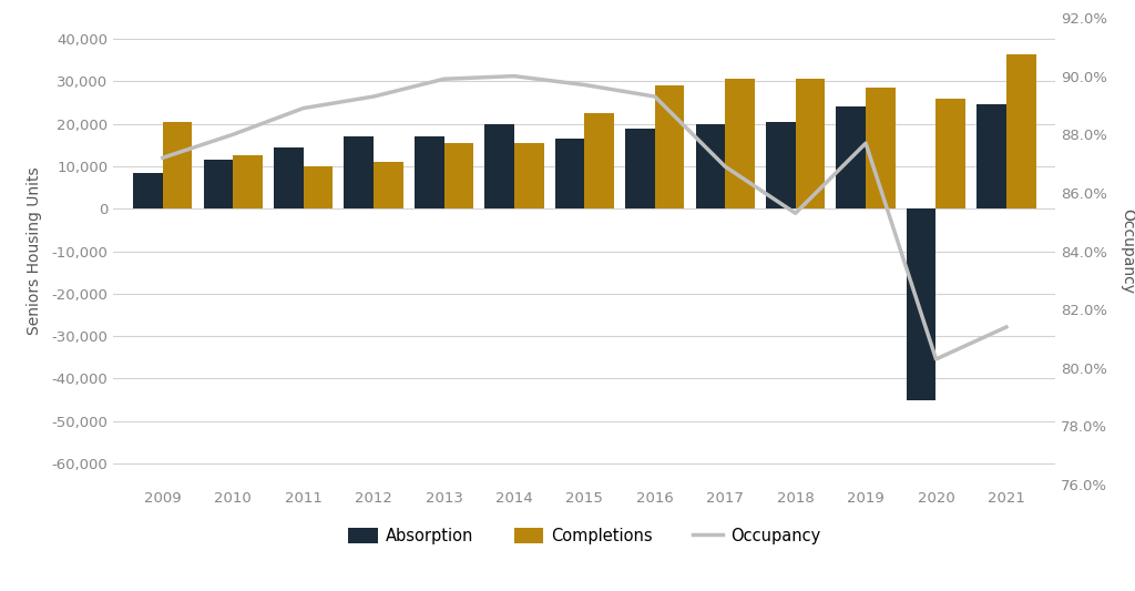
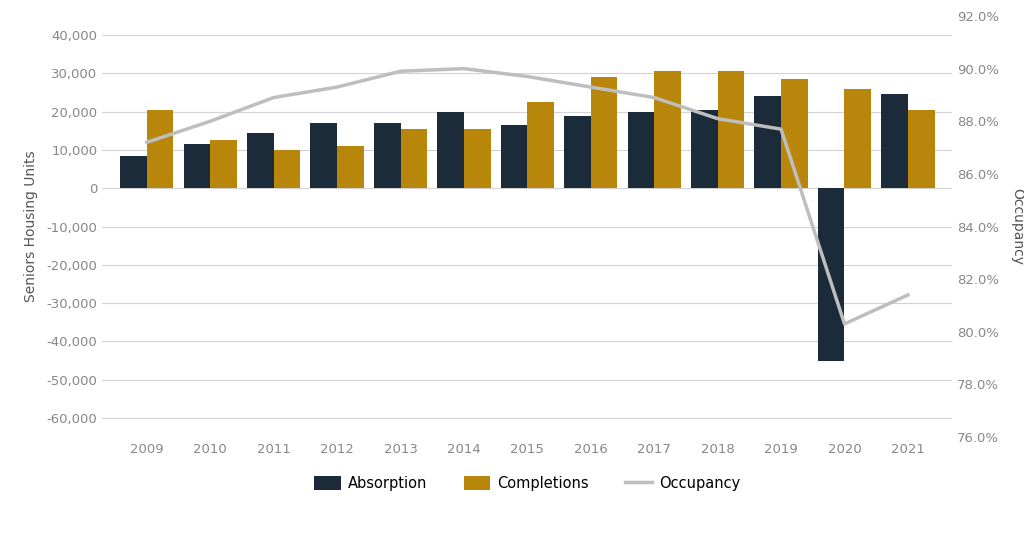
Occupancy/2017: 86.9% -> 88.9%
Occupancy/2018: 85.3% -> 88.1%
Completions/2021: 36,500 -> 20,500
